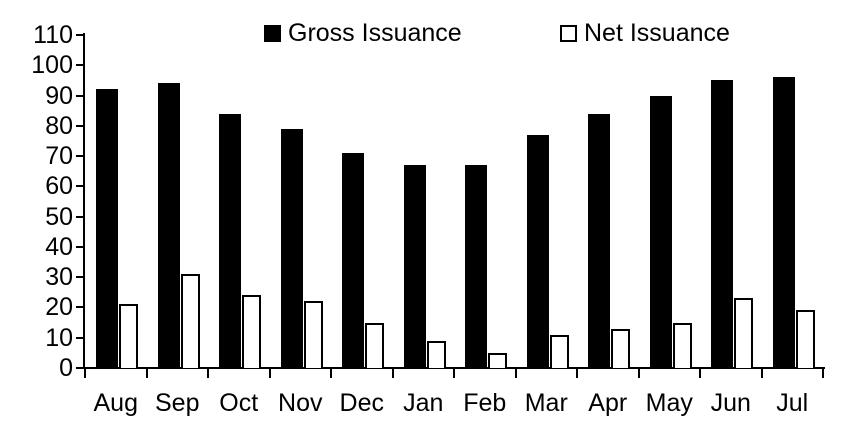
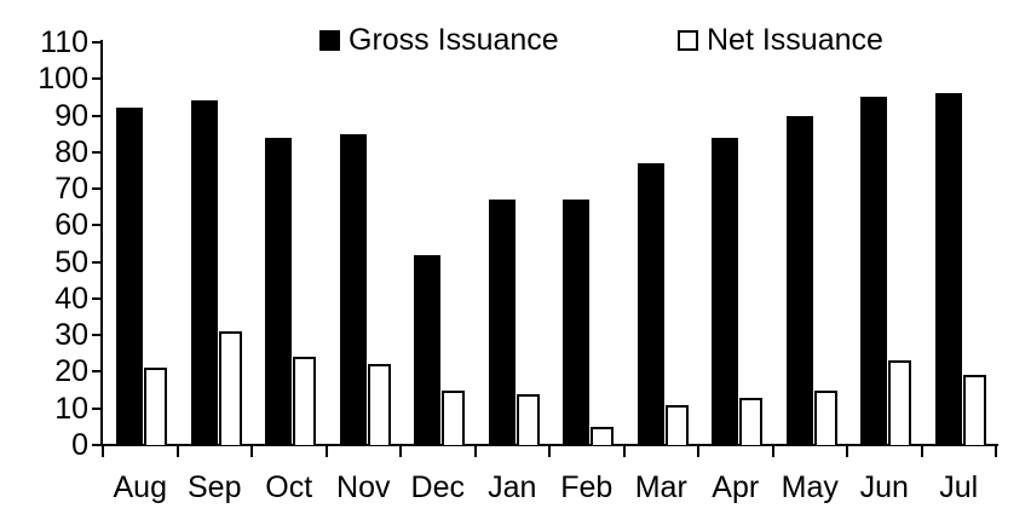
Gross Issuance/Nov: 79 -> 85
Gross Issuance/Dec: 71 -> 52
Net Issuance/Jan: 9 -> 14
